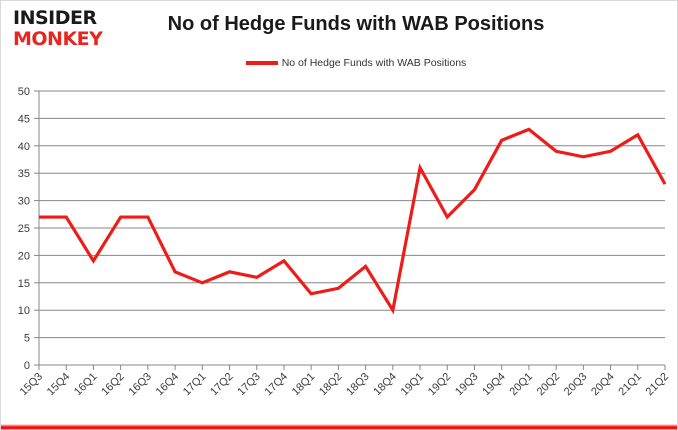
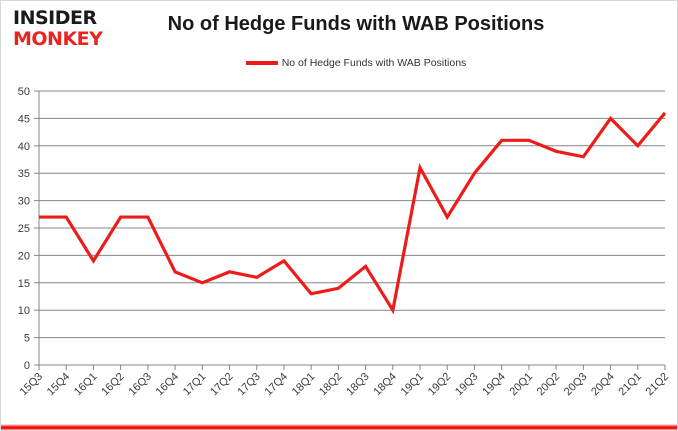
19Q3: 32 -> 35
20Q1: 43 -> 41
20Q4: 39 -> 45
21Q1: 42 -> 40
21Q2: 33 -> 46
